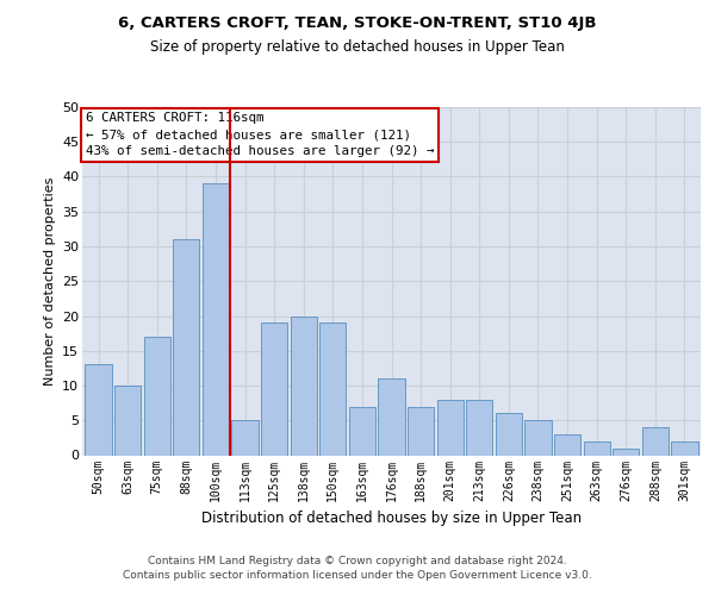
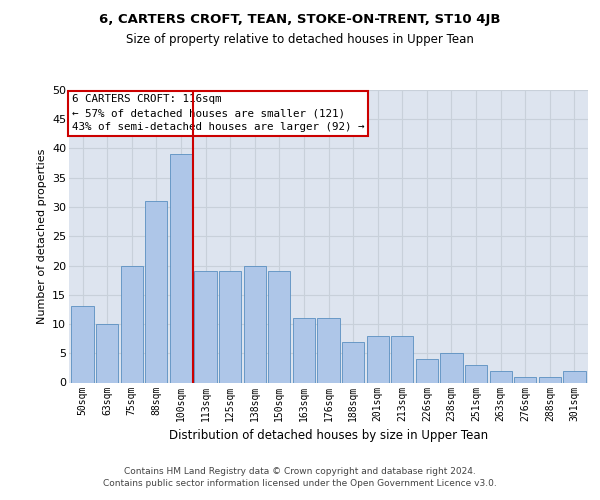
75sqm: 17 -> 20
113sqm: 5 -> 19
163sqm: 7 -> 11
226sqm: 6 -> 4
288sqm: 4 -> 1
